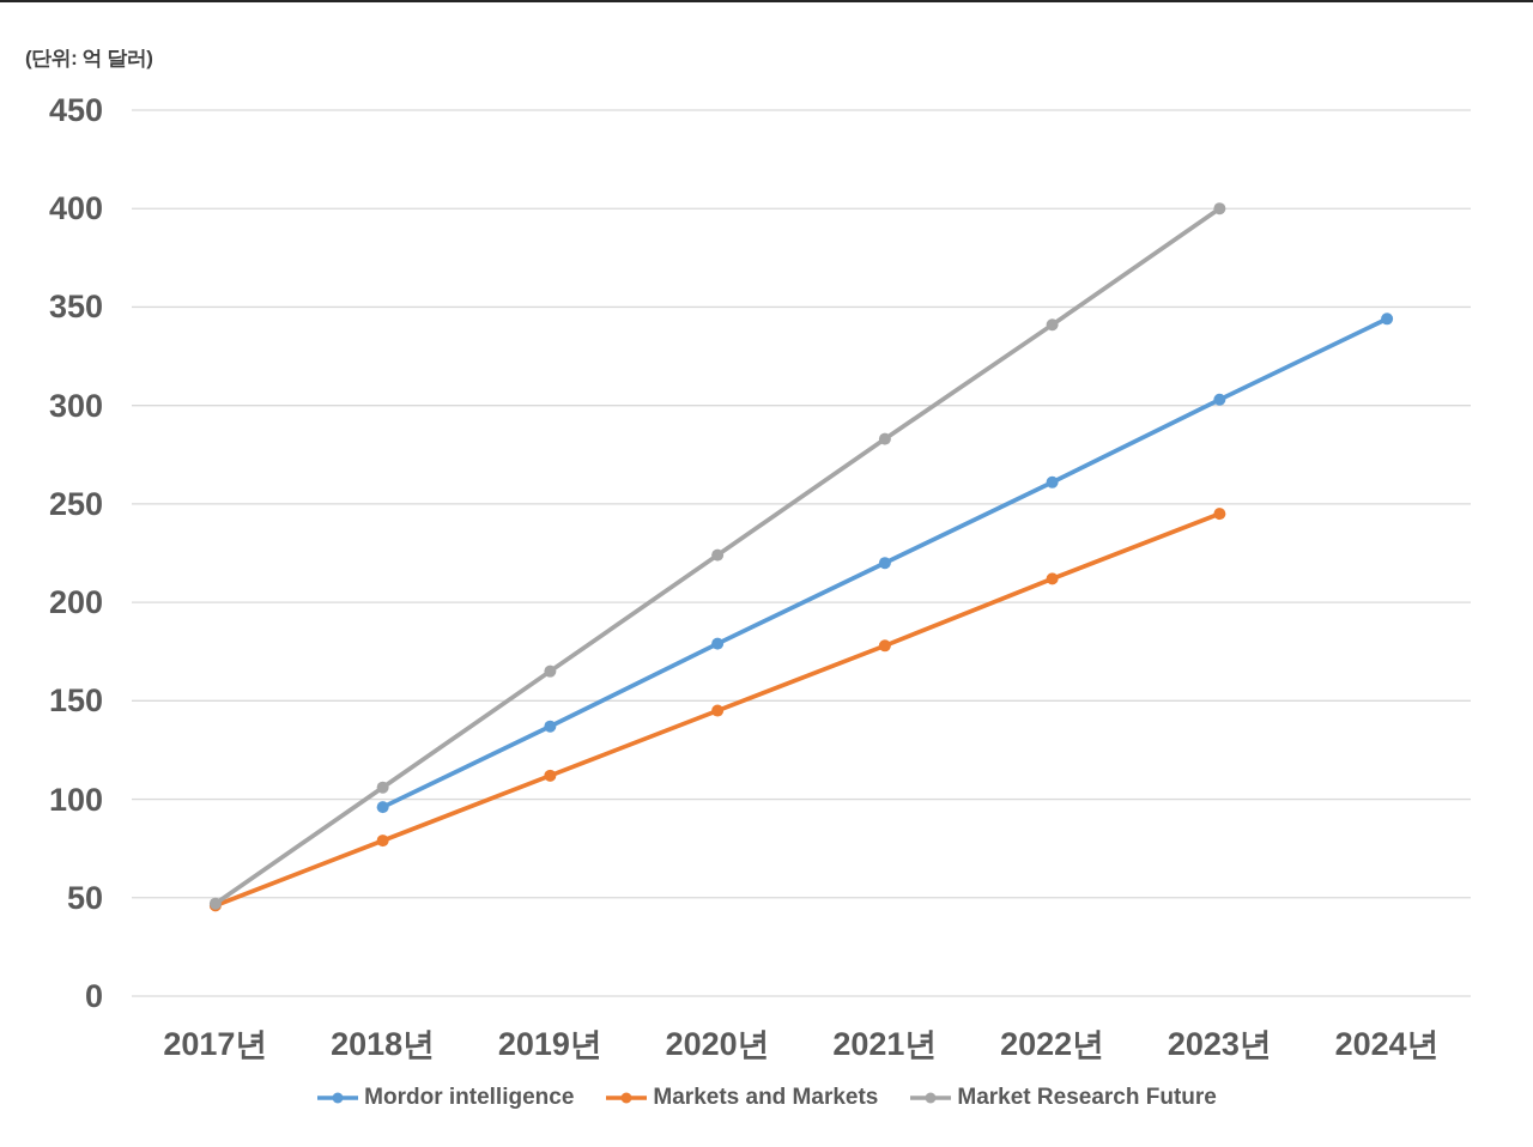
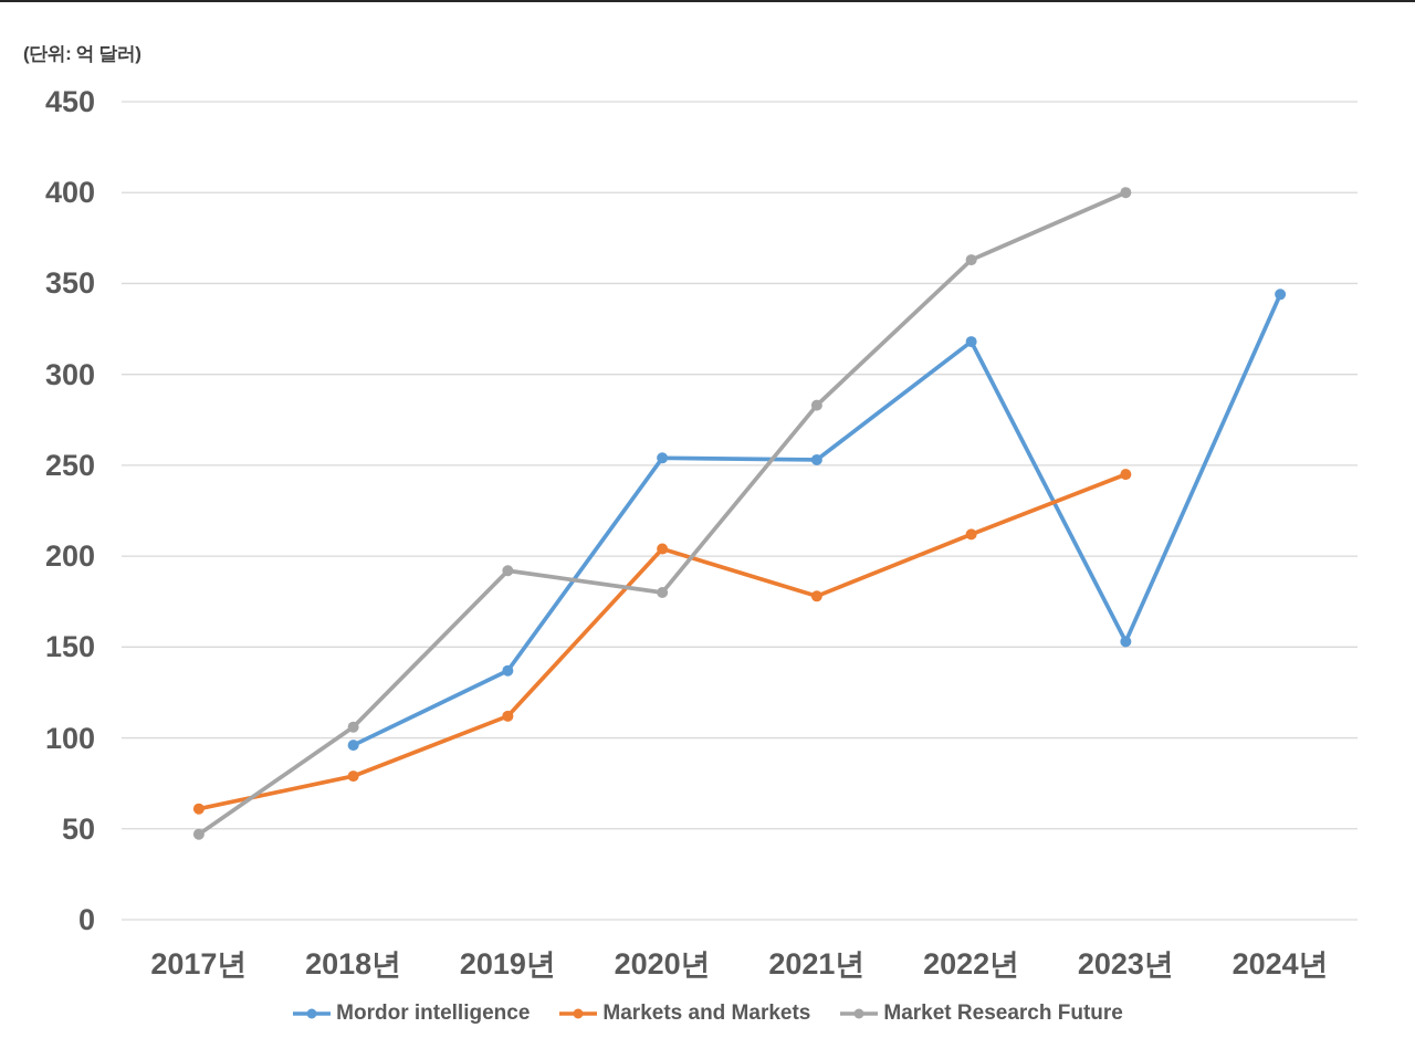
Markets and Markets/2017년: 46 -> 61
Market Research Future/2019년: 165 -> 192
Mordor intelligence/2020년: 179 -> 254
Markets and Markets/2020년: 145 -> 204
Market Research Future/2020년: 224 -> 180
Mordor intelligence/2021년: 220 -> 253
Mordor intelligence/2022년: 261 -> 318
Market Research Future/2022년: 341 -> 363
Mordor intelligence/2023년: 303 -> 153
